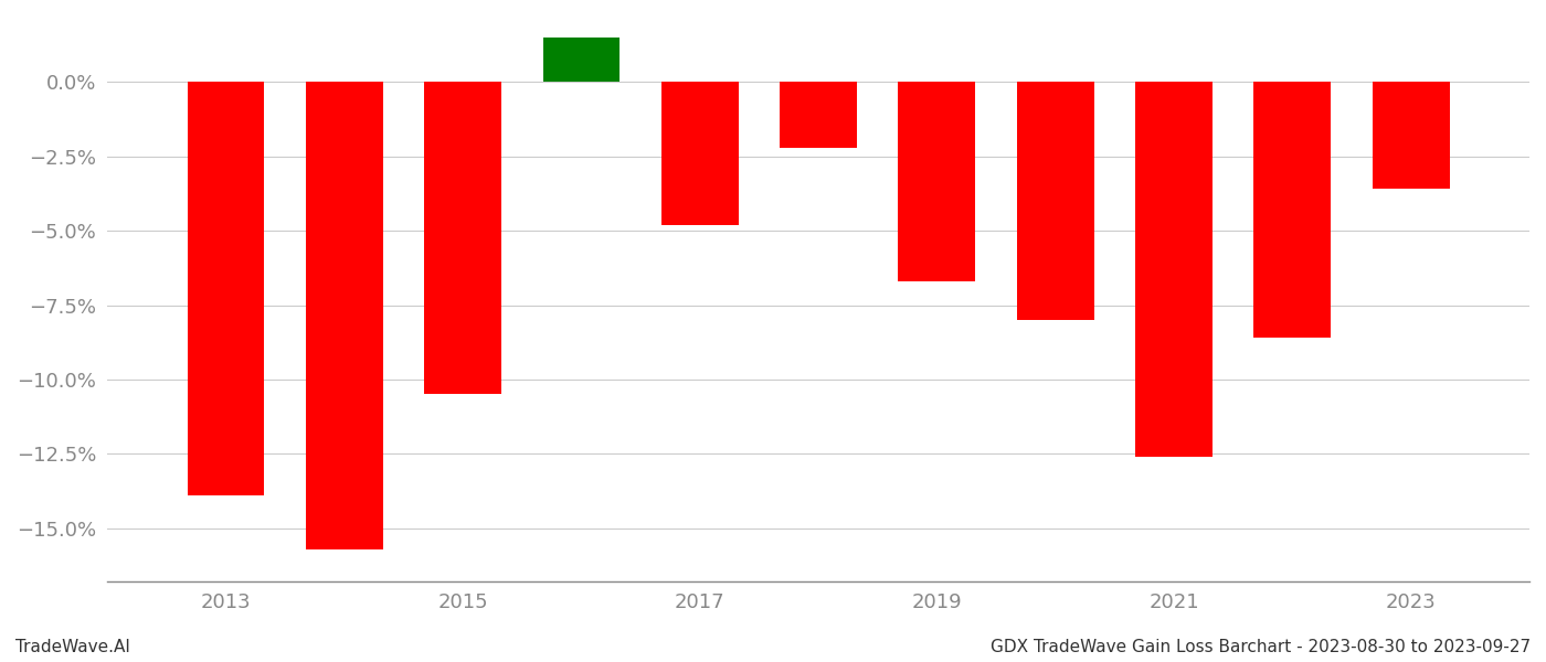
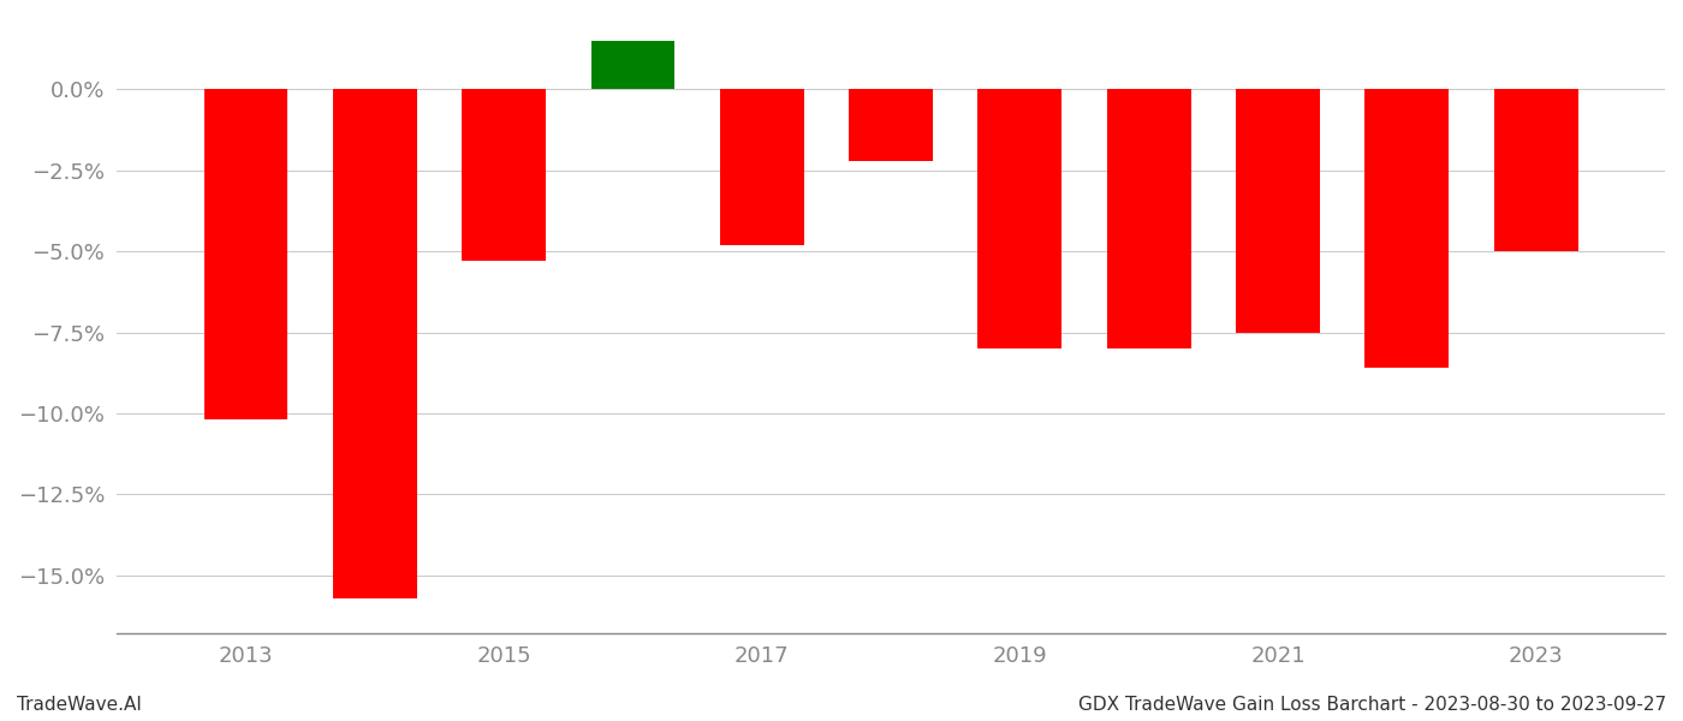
2013: -13.9% -> -10.2%
2015: -10.5% -> -5.3%
2019: -6.7% -> -8.0%
2021: -12.6% -> -7.5%
2023: -3.6% -> -5.0%
